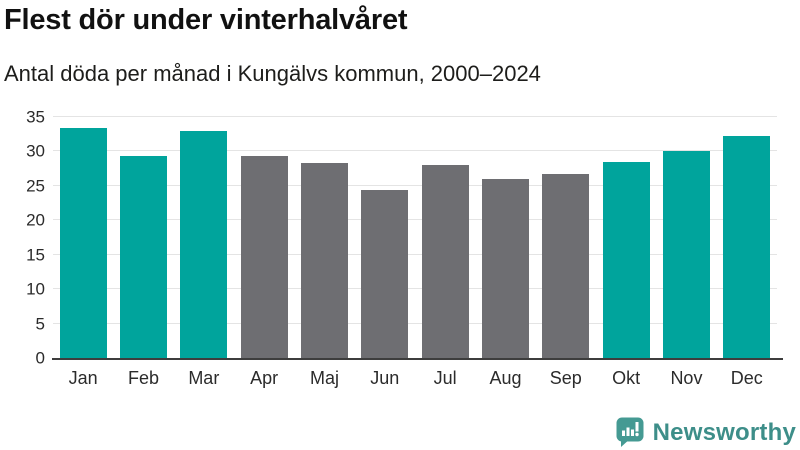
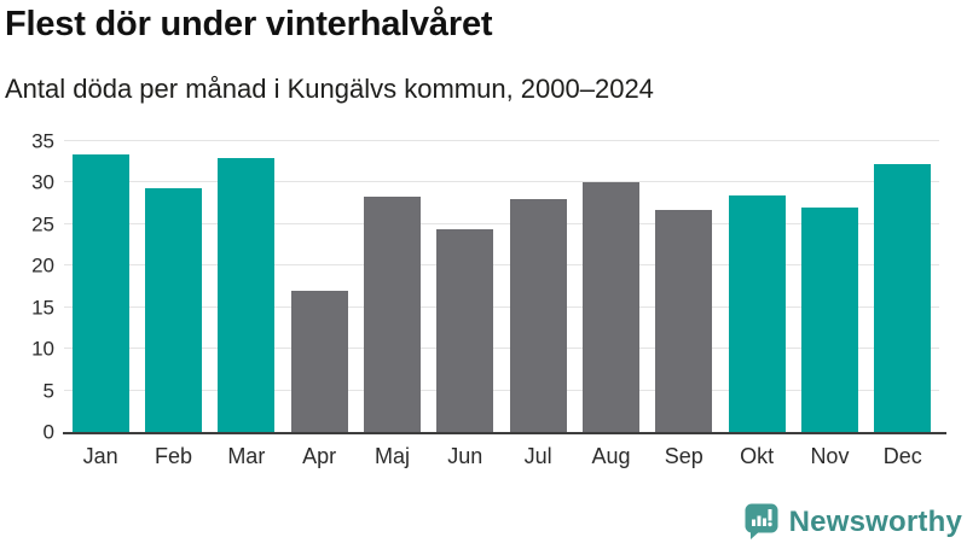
Apr: 29 -> 17
Aug: 26 -> 30
Nov: 30 -> 27
